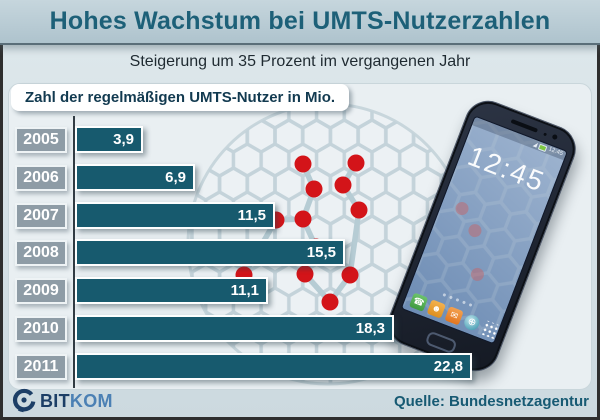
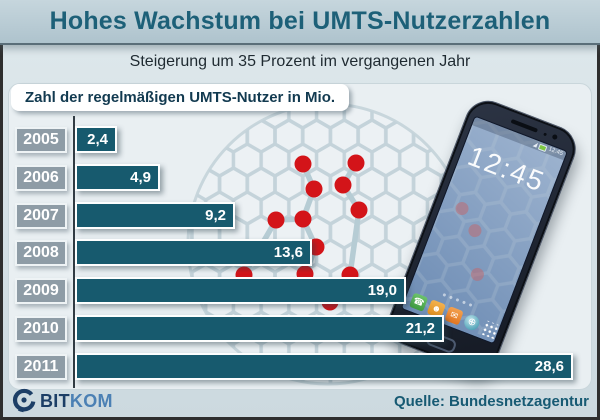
2005: 3,9 -> 2,4
2006: 6,9 -> 4,9
2007: 11,5 -> 9,2
2008: 15,5 -> 13,6
2009: 11,1 -> 19,0
2010: 18,3 -> 21,2
2011: 22,8 -> 28,6
